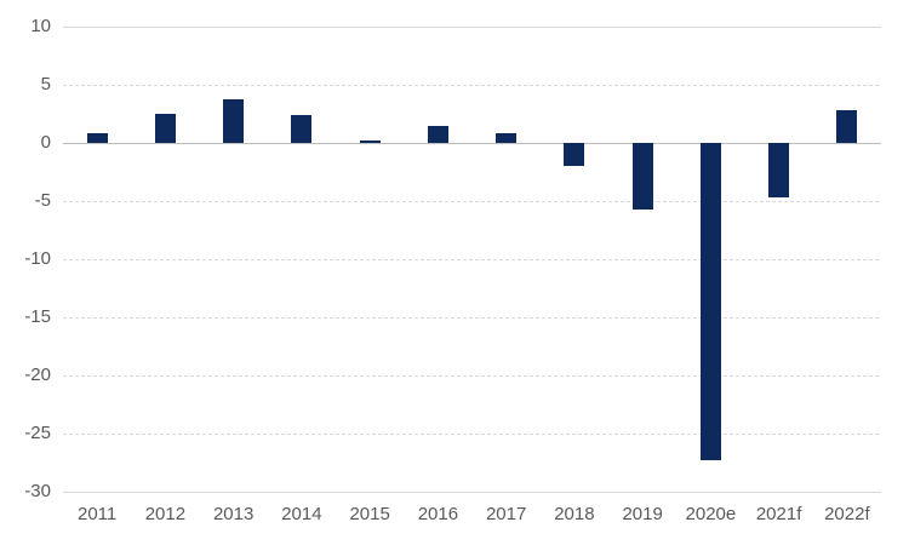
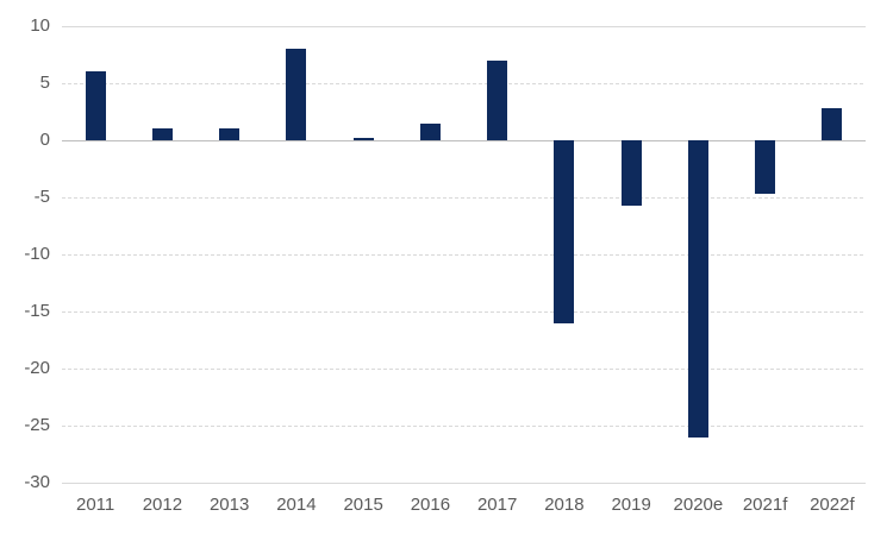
2011: 1 -> 6
2012: 2 -> 1
2013: 4 -> 1
2014: 2 -> 8
2017: 1 -> 7
2018: -2 -> -16
2020e: -27 -> -26
